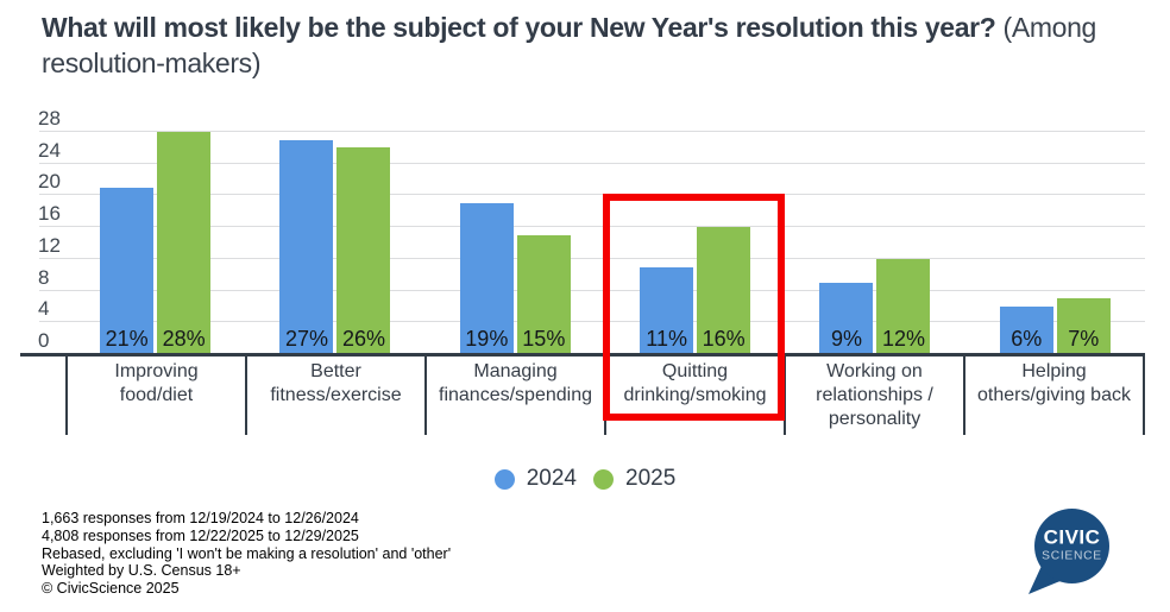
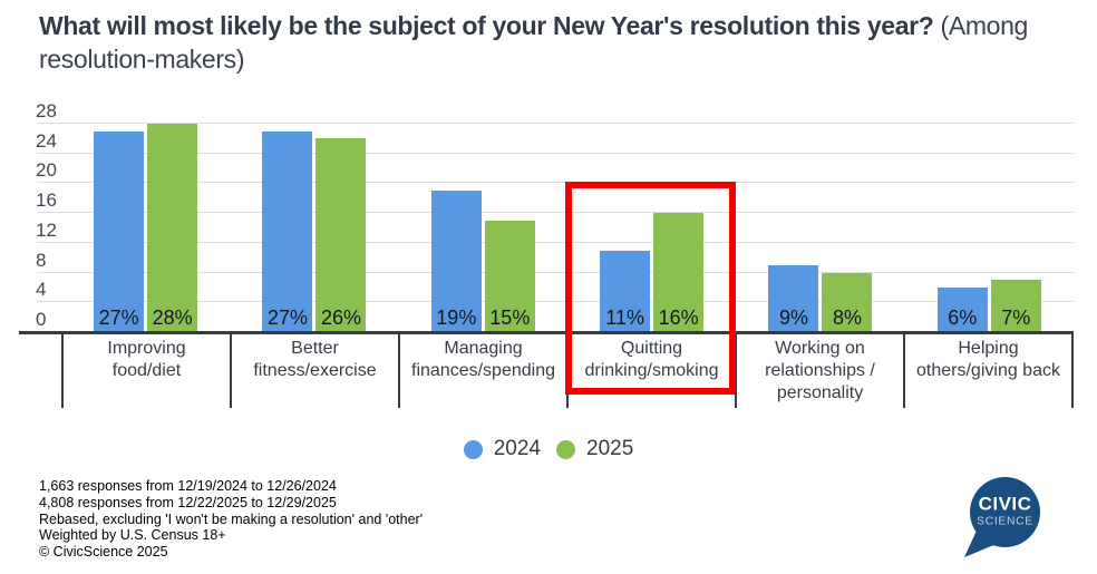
2024/Improving food/diet: 21% -> 27%
2025/Working on relationships / personality: 12% -> 8%
